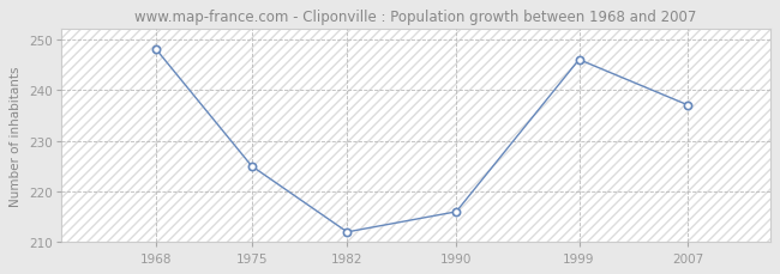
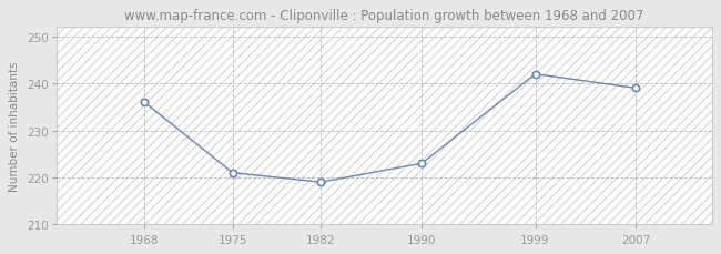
1968: 248 -> 236
1975: 225 -> 221
1982: 212 -> 219
1990: 216 -> 223
1999: 246 -> 242
2007: 237 -> 239
